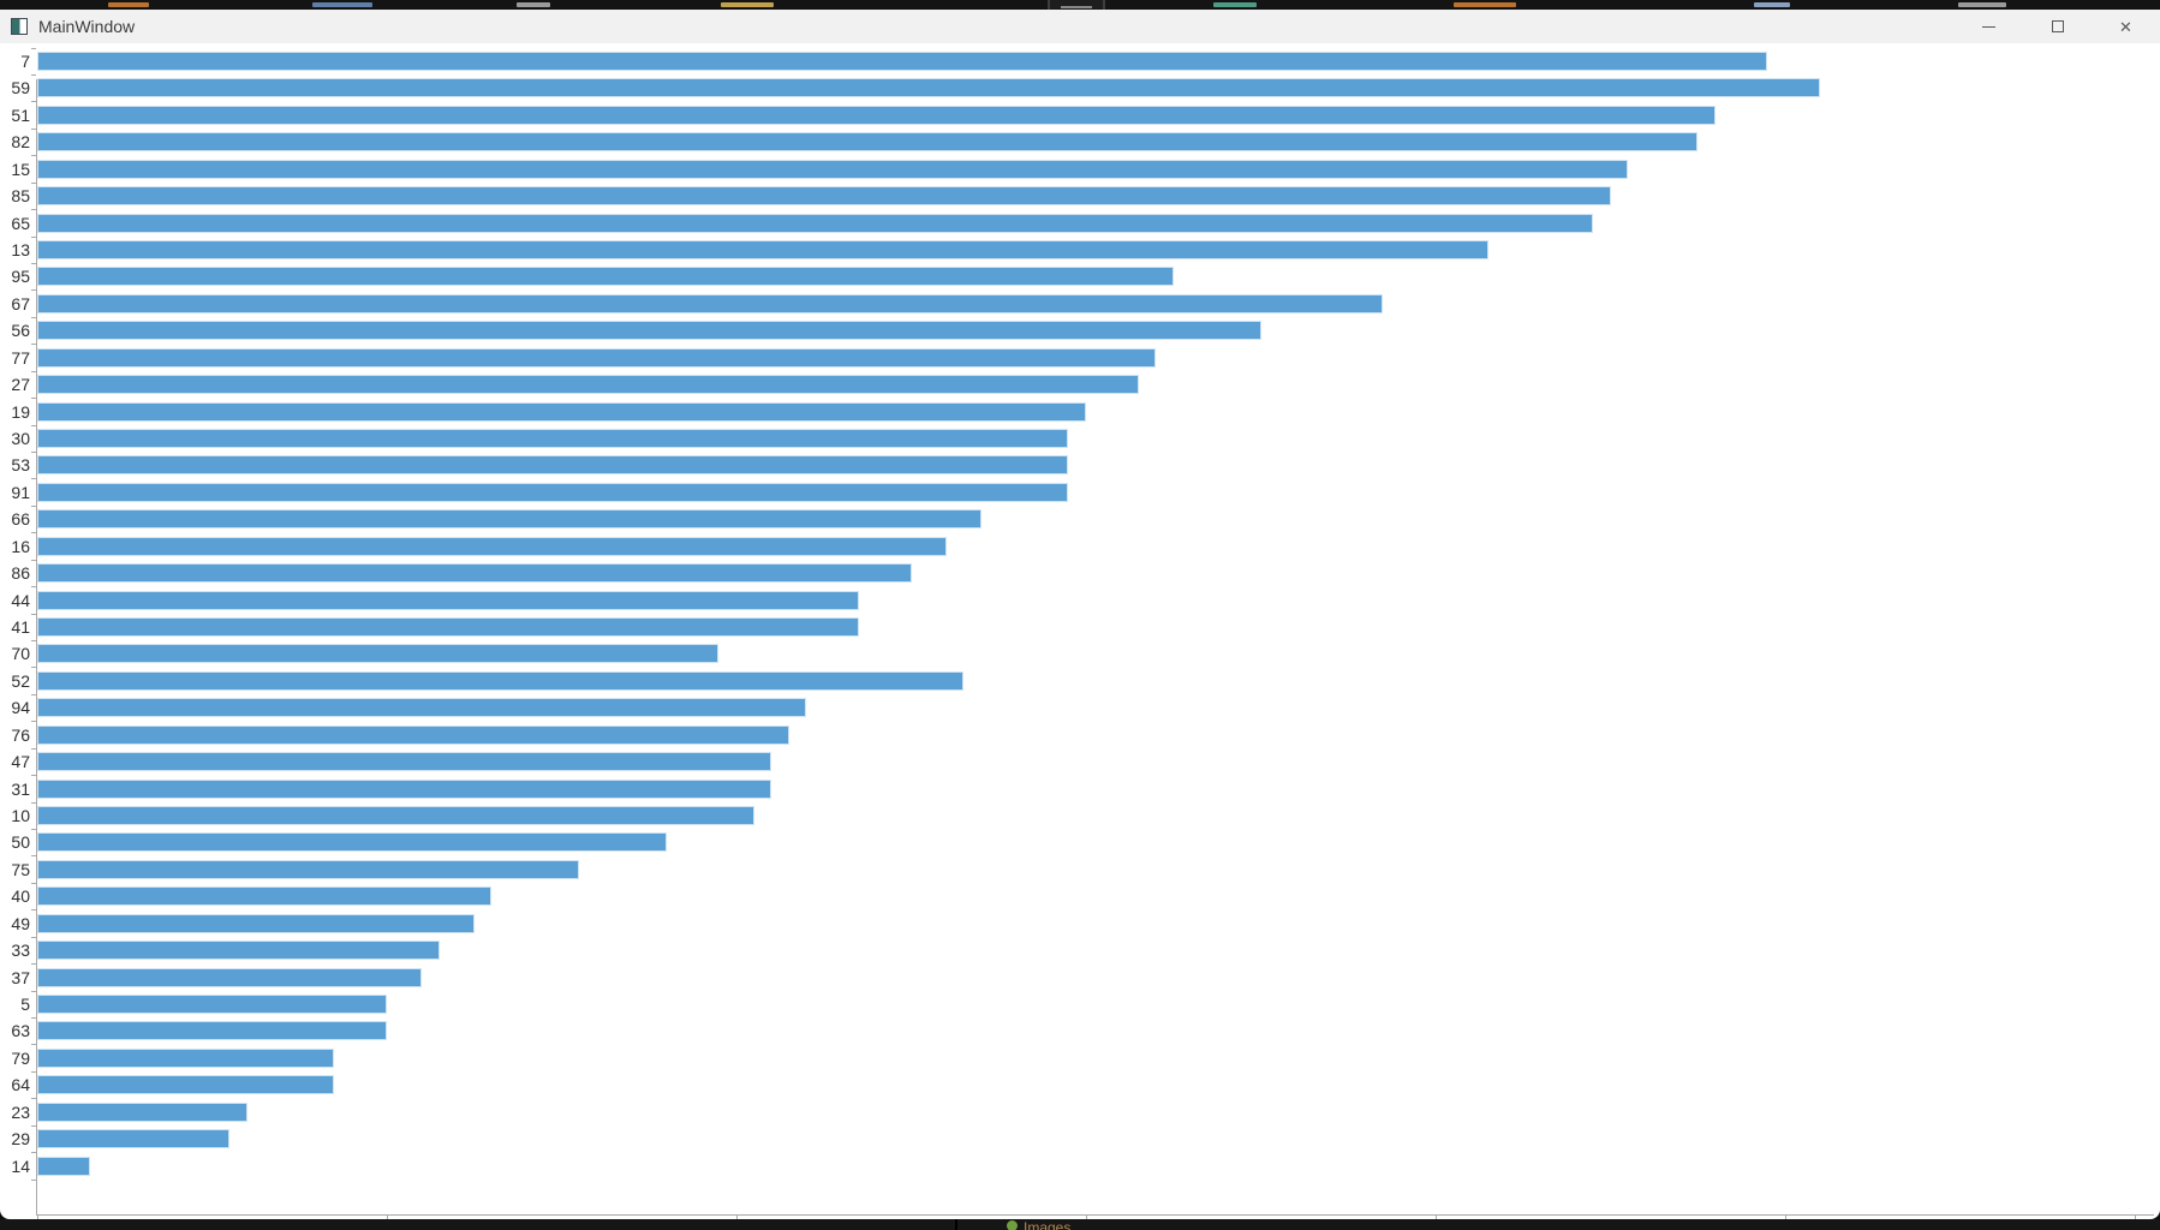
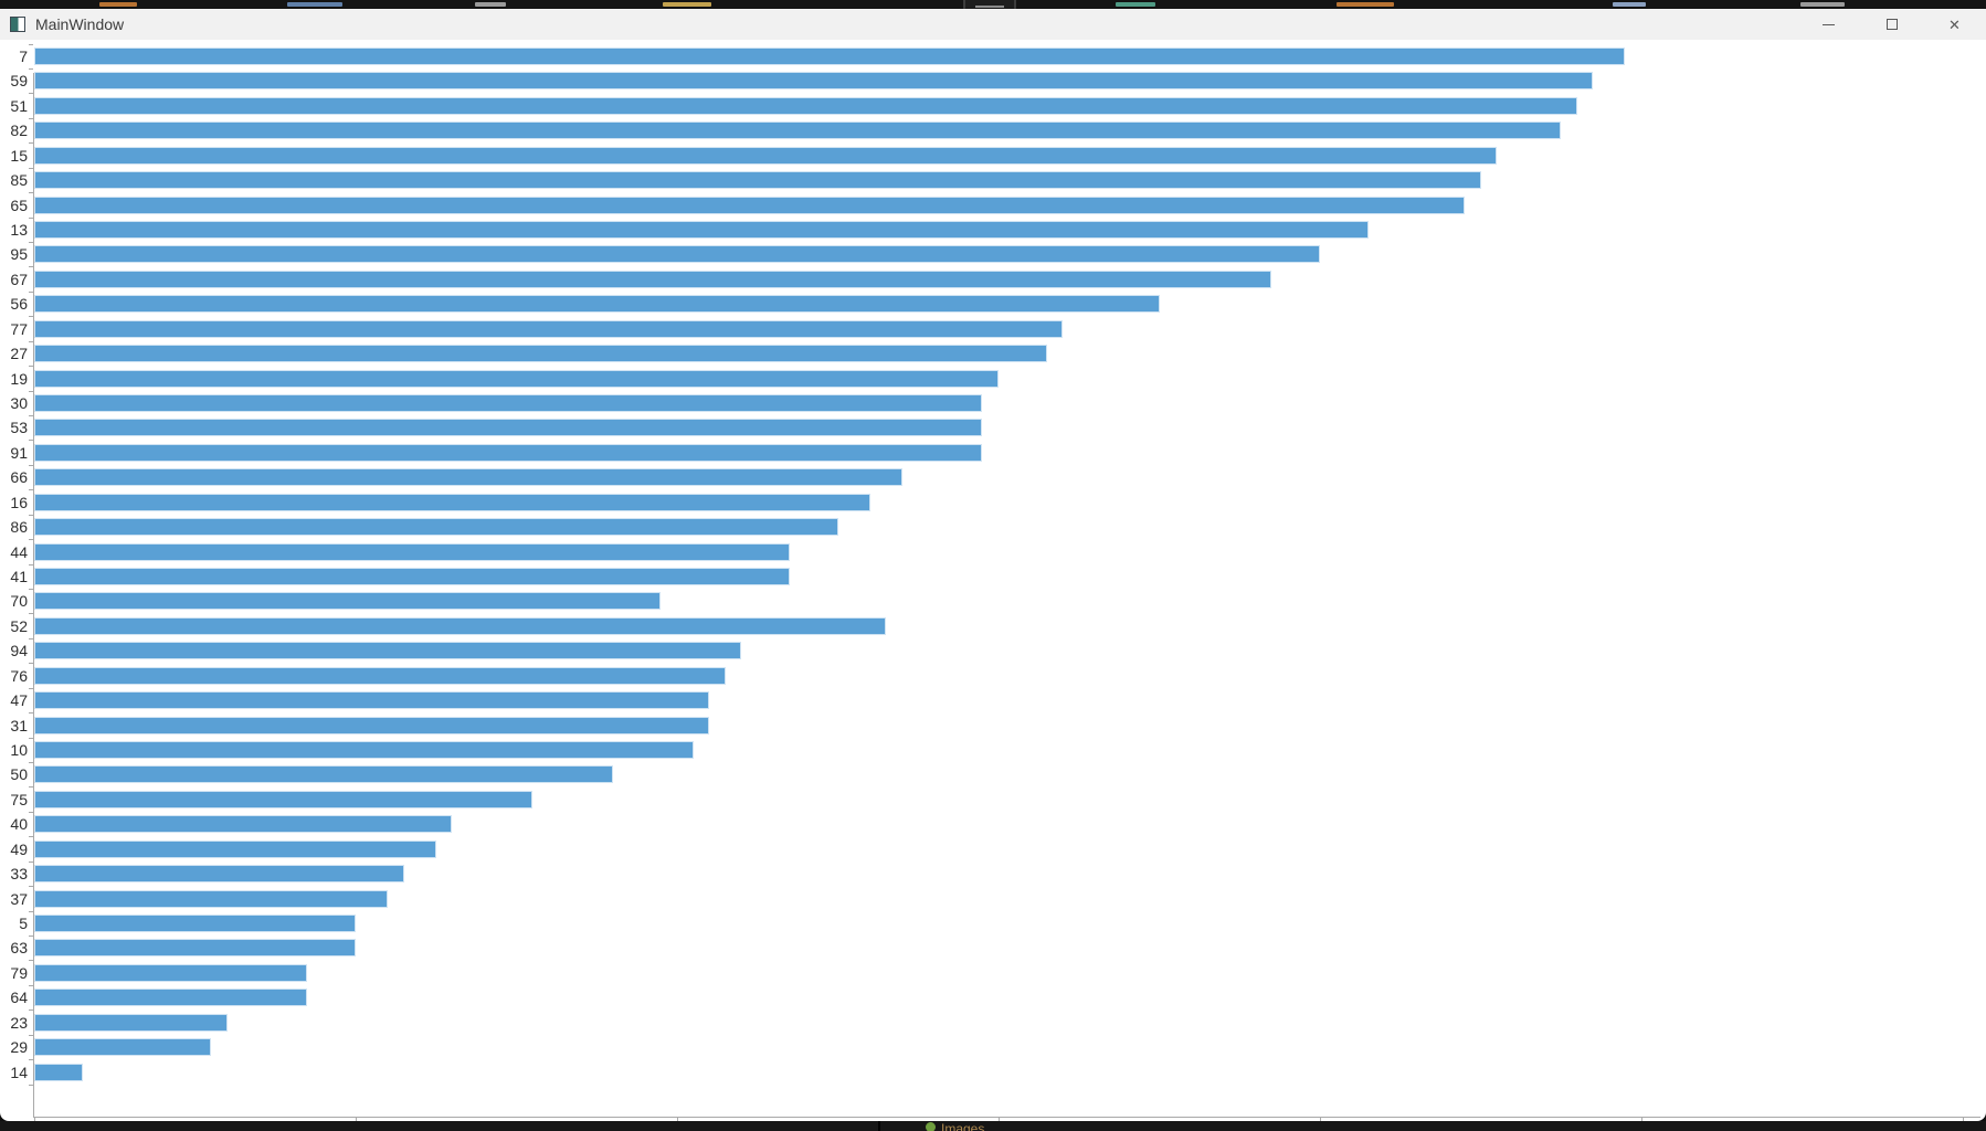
59: 102 -> 97
95: 65 -> 80
